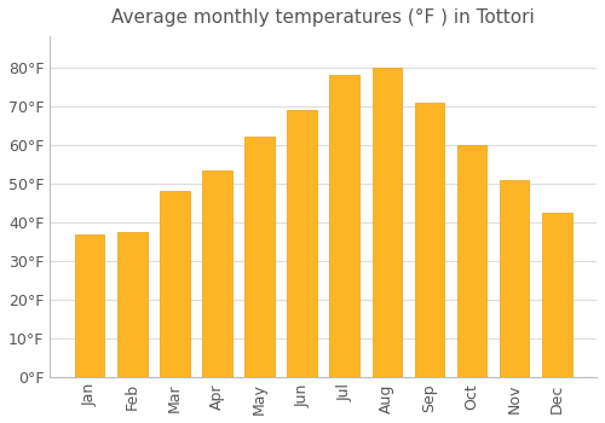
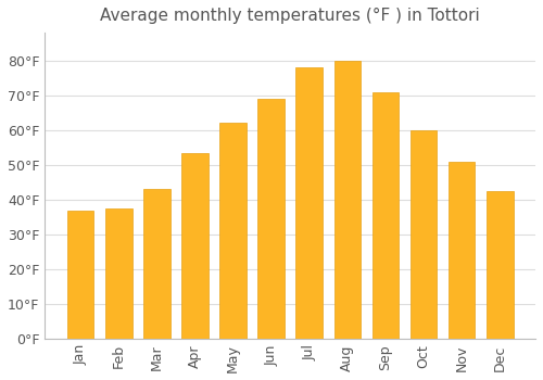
Mar: 48.0°F -> 43.0°F
